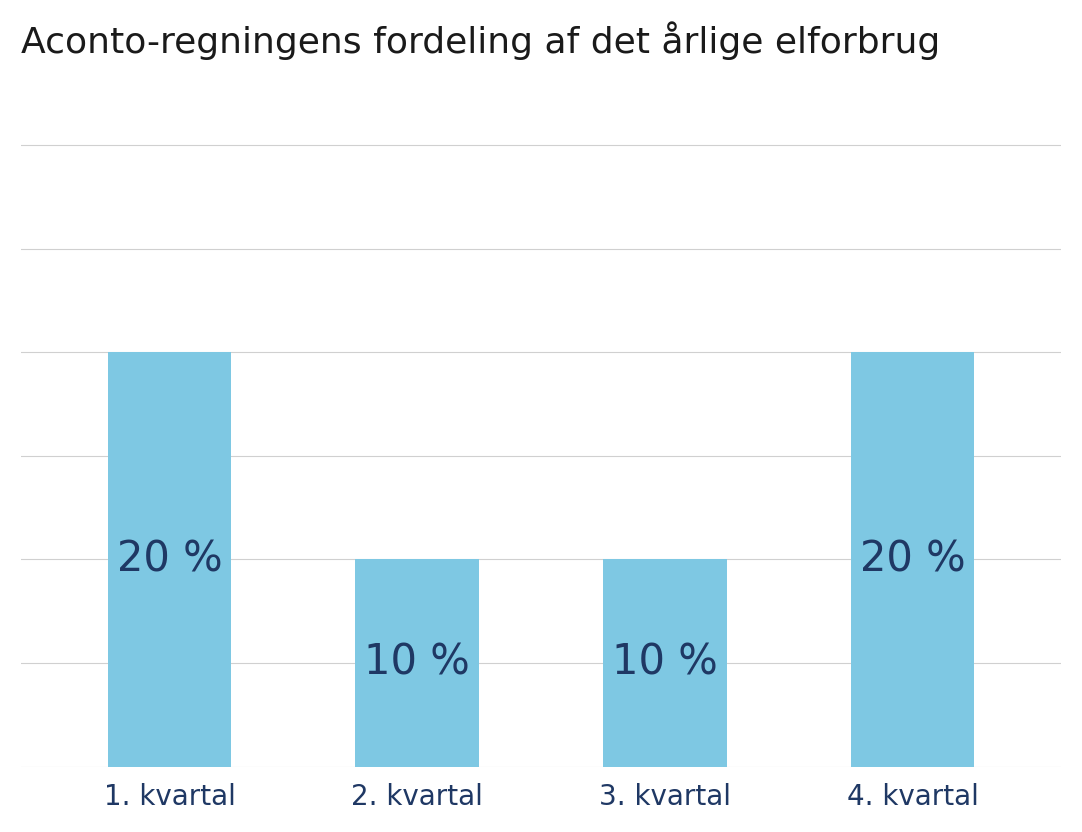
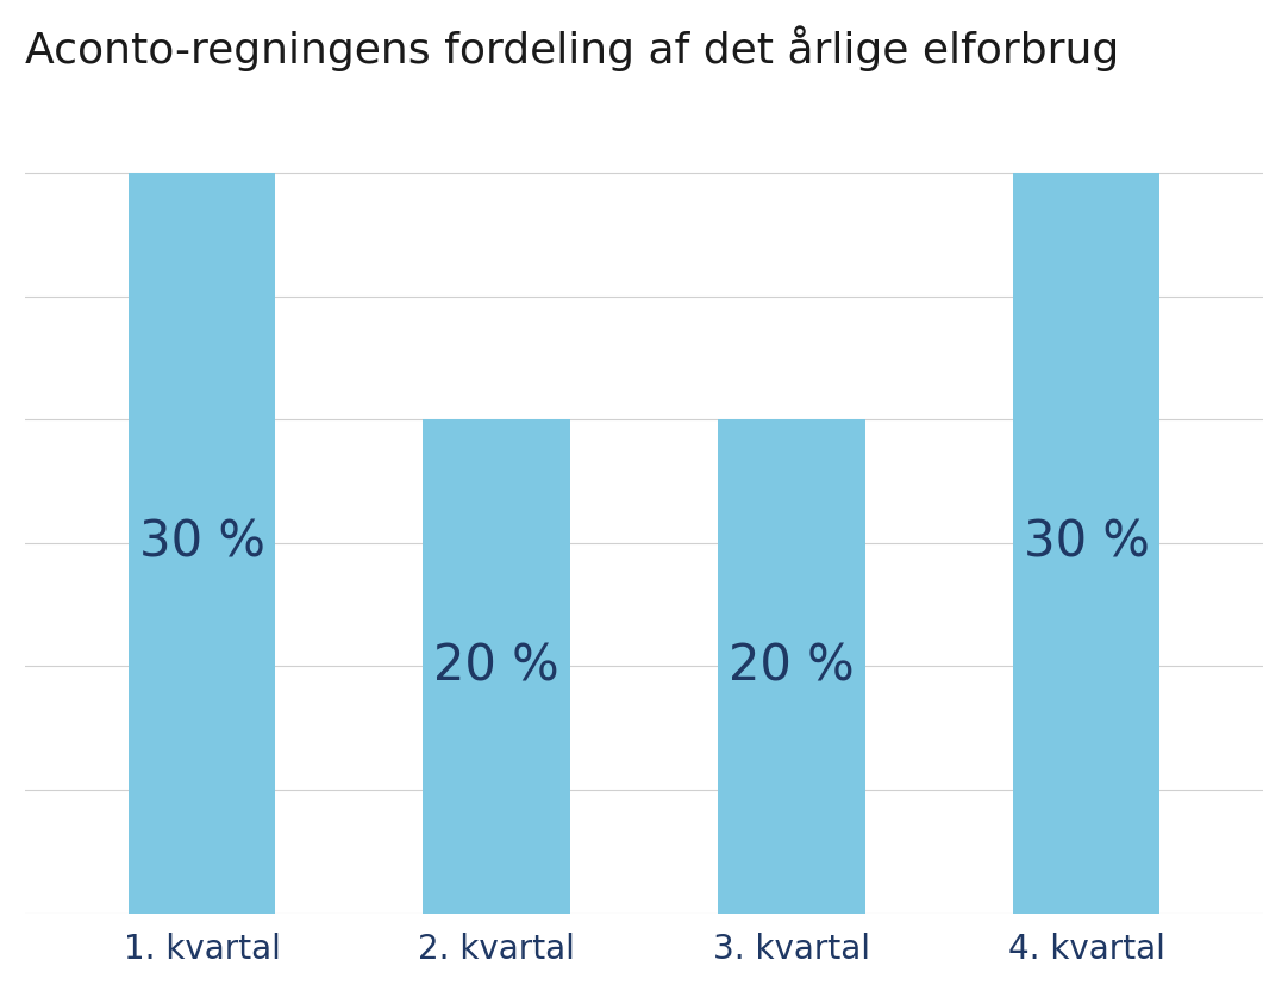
1. kvartal: 20 -> 30
2. kvartal: 10 -> 20
3. kvartal: 10 -> 20
4. kvartal: 20 -> 30
